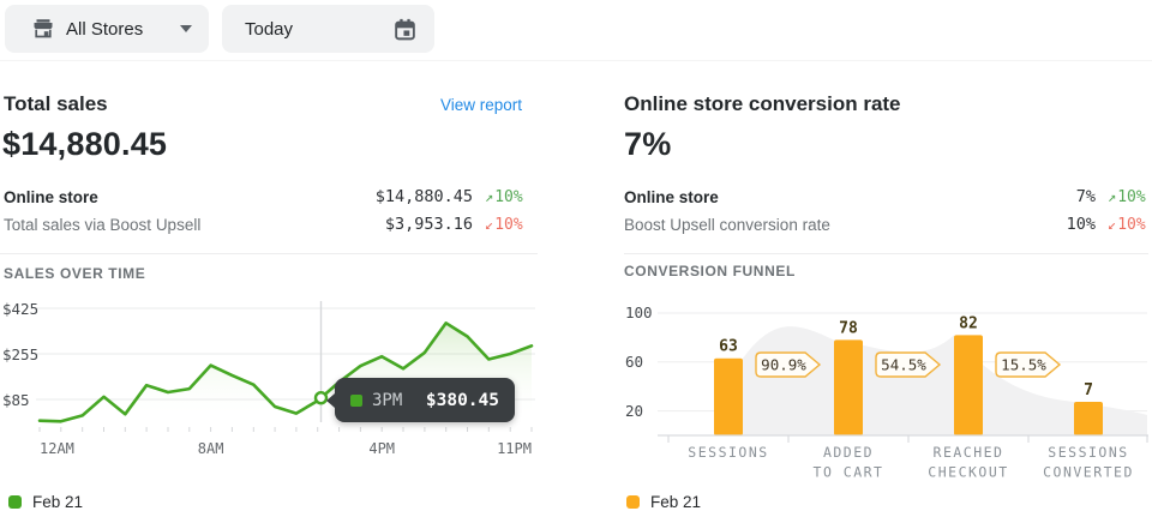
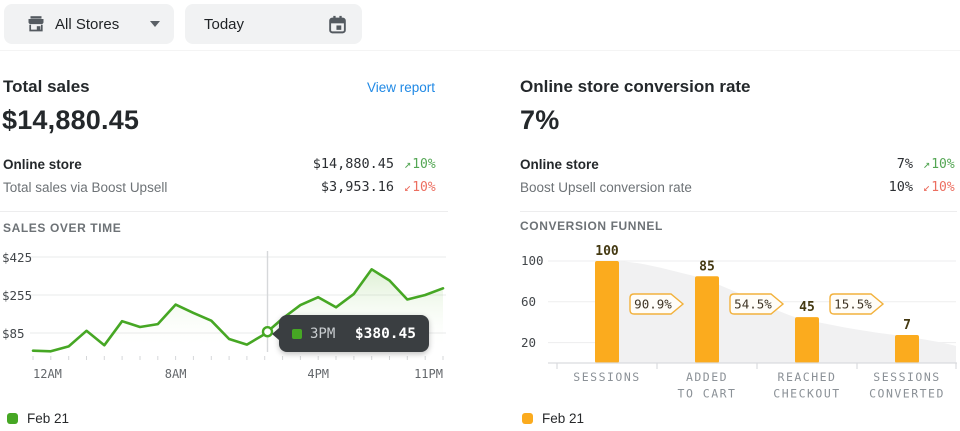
CONVERSION FUNNEL/SESSIONS: 63 -> 100
CONVERSION FUNNEL/ADDED TO CART: 78 -> 85
CONVERSION FUNNEL/REACHED CHECKOUT: 82 -> 45
